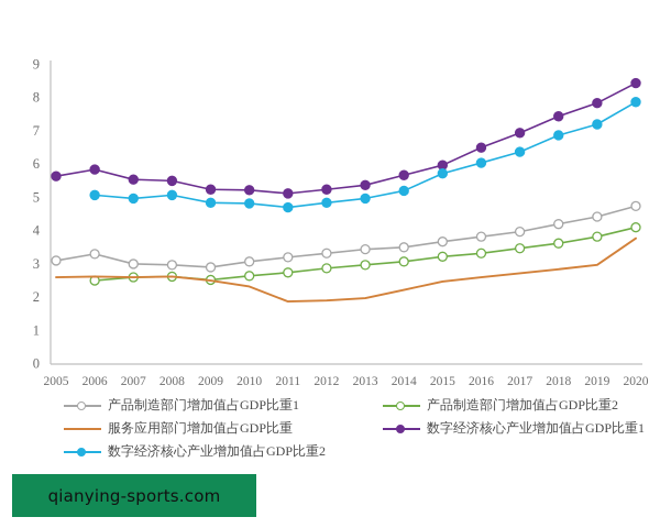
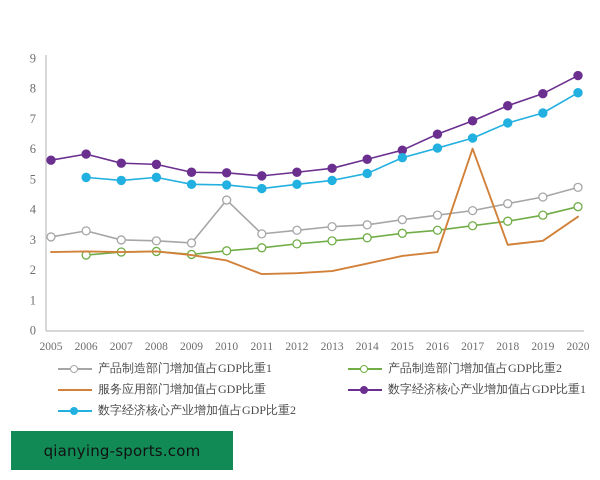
产品制造部门增加值占GDP比重1/2010: 3.0 -> 4.3
服务应用部门增加值占GDP比重/2017: 2.7 -> 6.0
